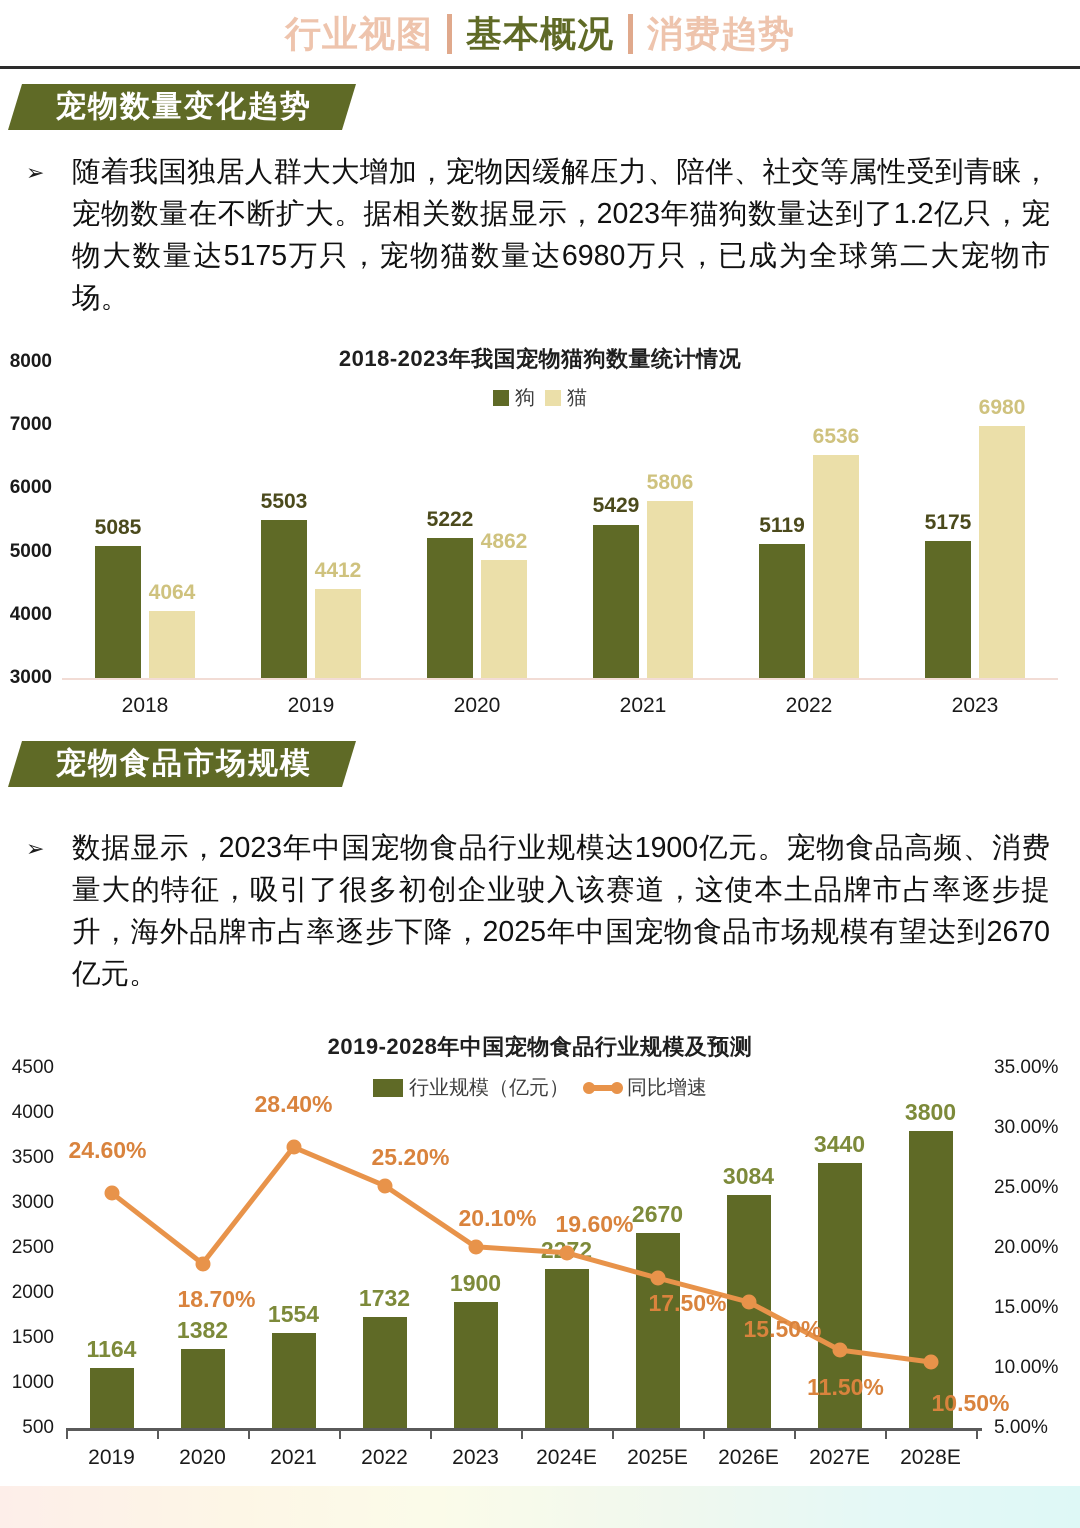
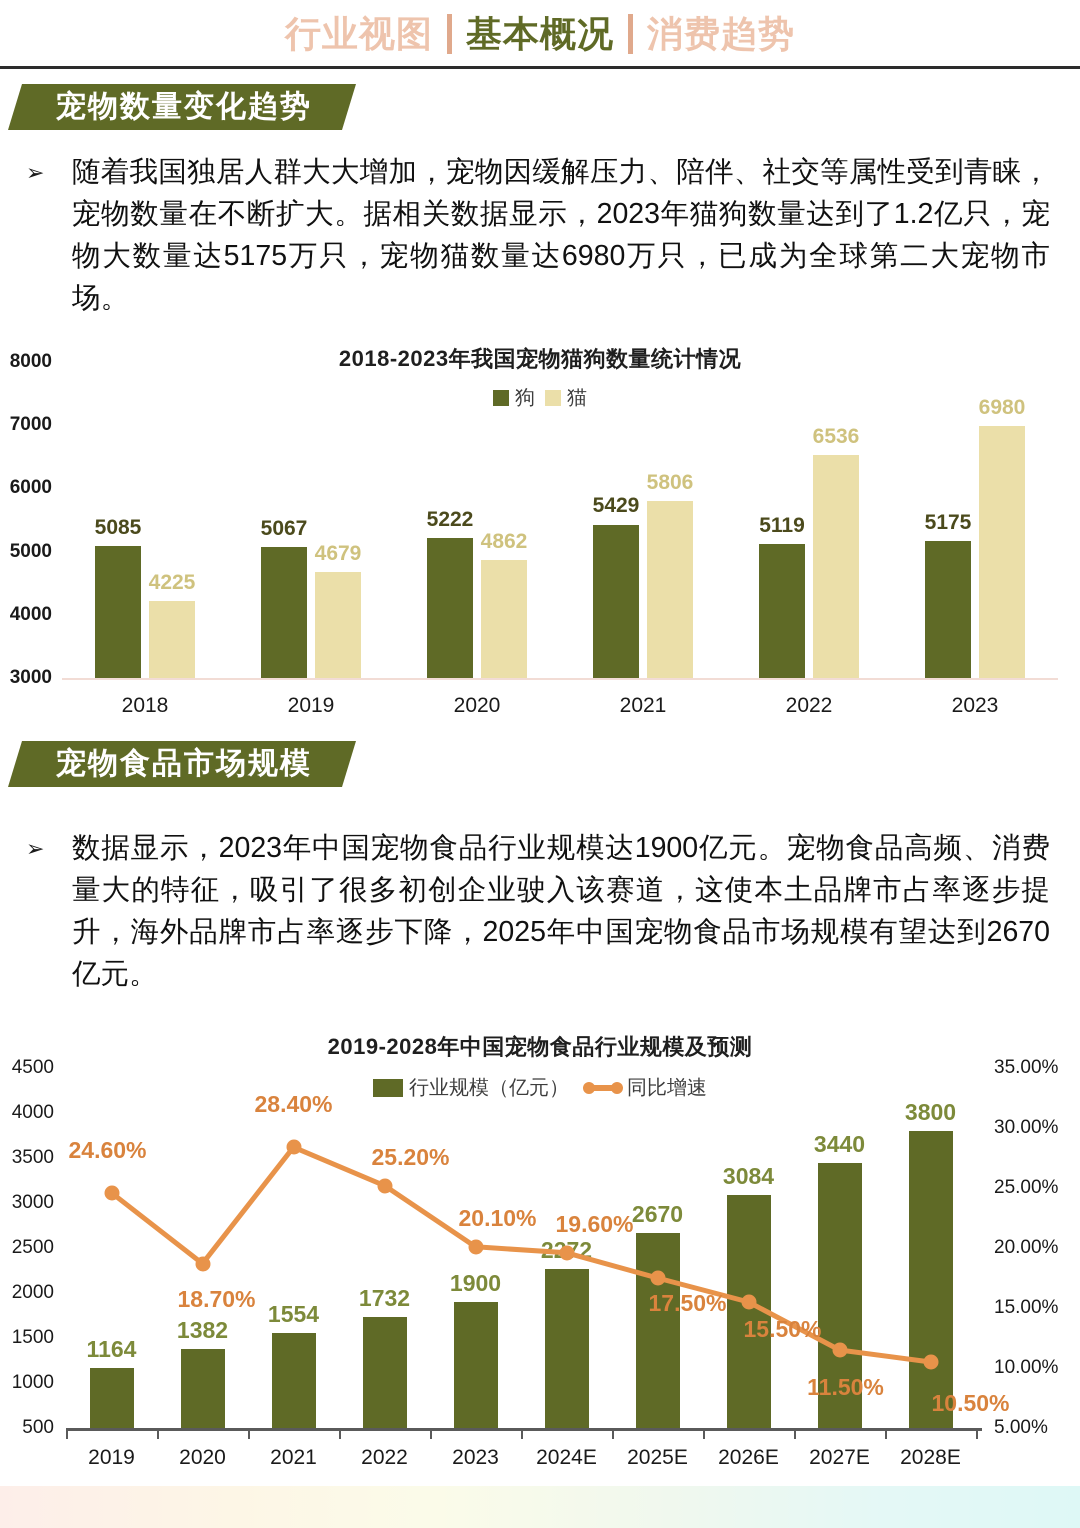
2018-2023年我国宠物猫狗数量统计情况/猫/2018: 4064 -> 4225
2018-2023年我国宠物猫狗数量统计情况/狗/2019: 5503 -> 5067
2018-2023年我国宠物猫狗数量统计情况/猫/2019: 4412 -> 4679
